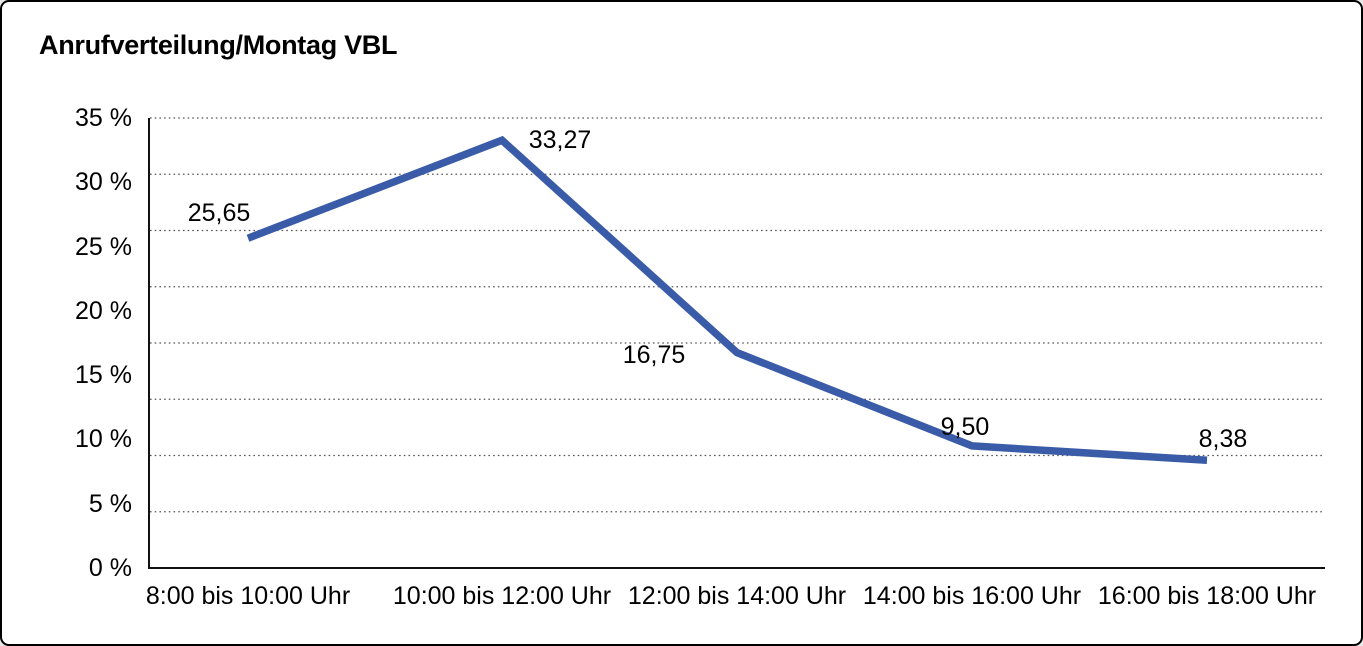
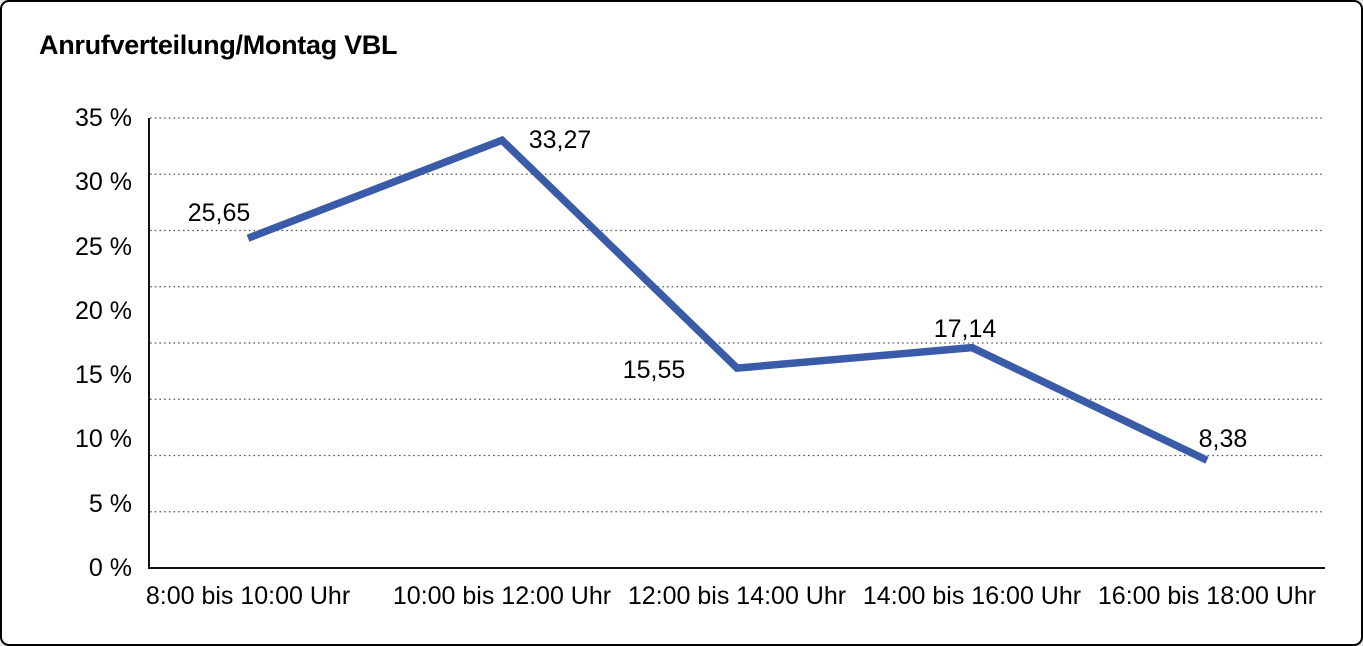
12:00 bis 14:00 Uhr: 16,75 -> 15,55
14:00 bis 16:00 Uhr: 9,50 -> 17,14
